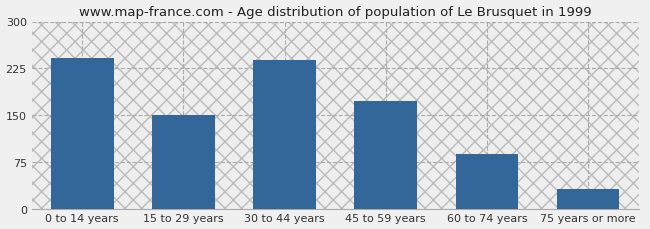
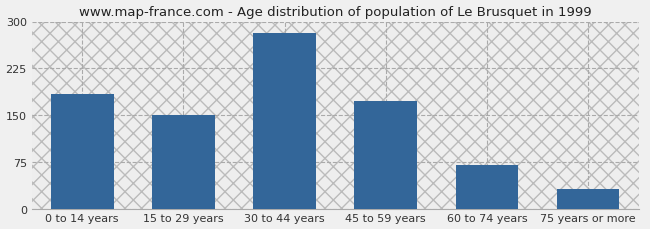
0 to 14 years: 242 -> 184
30 to 44 years: 239 -> 282
60 to 74 years: 88 -> 70
